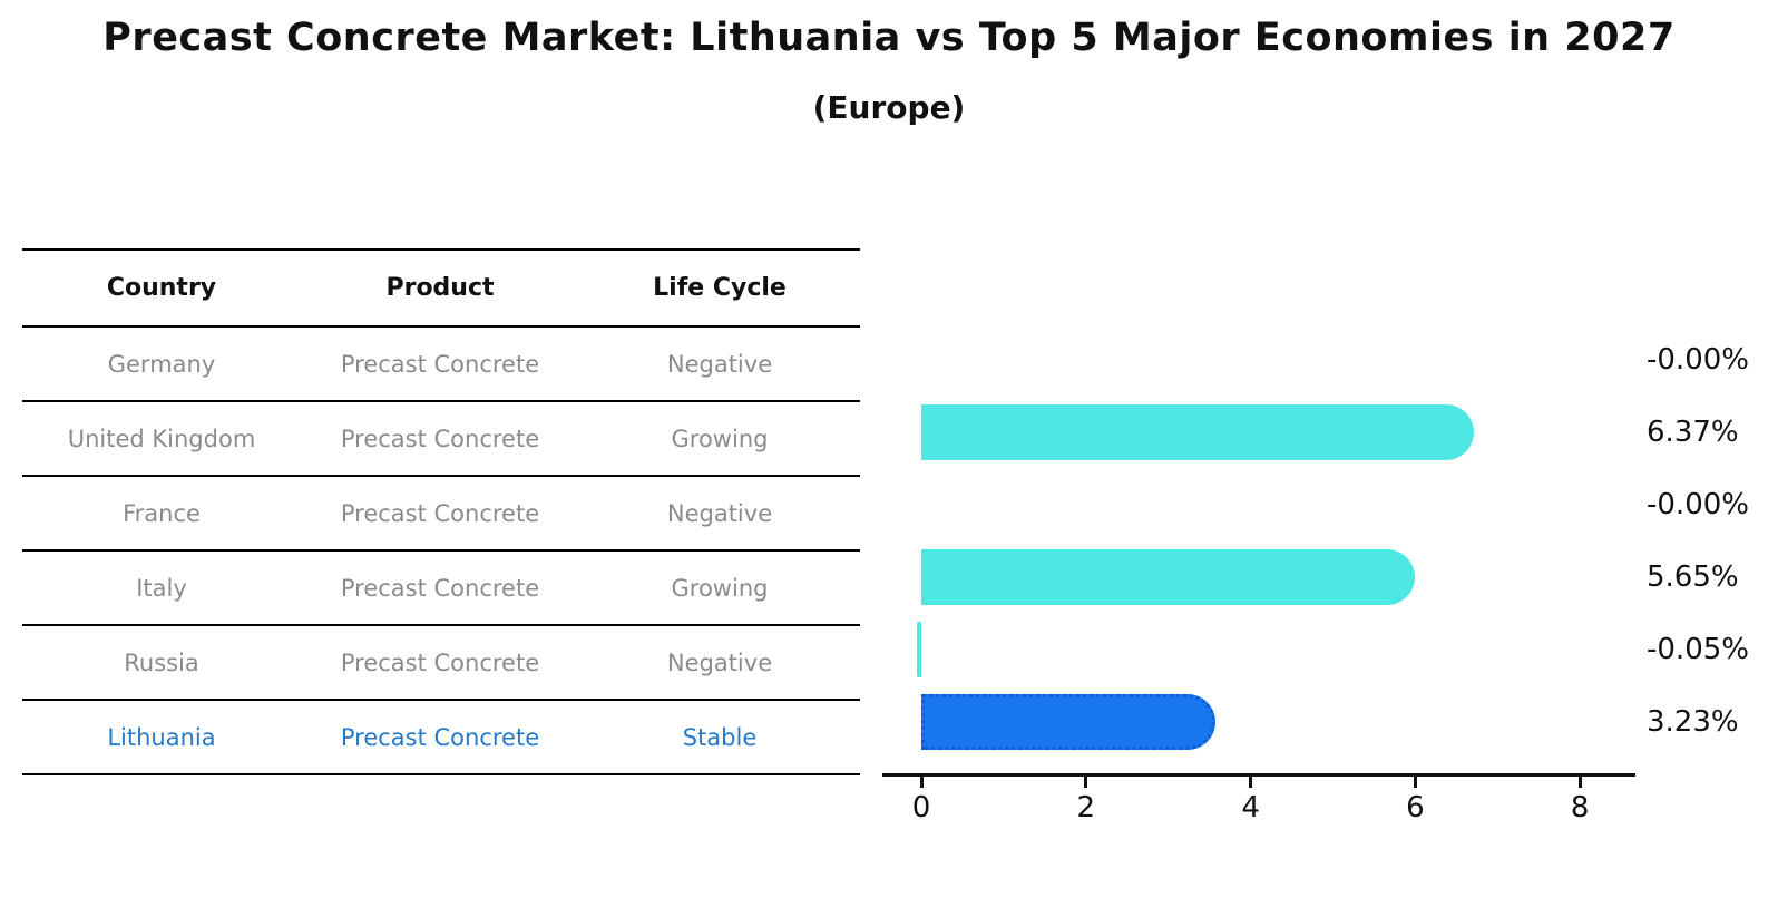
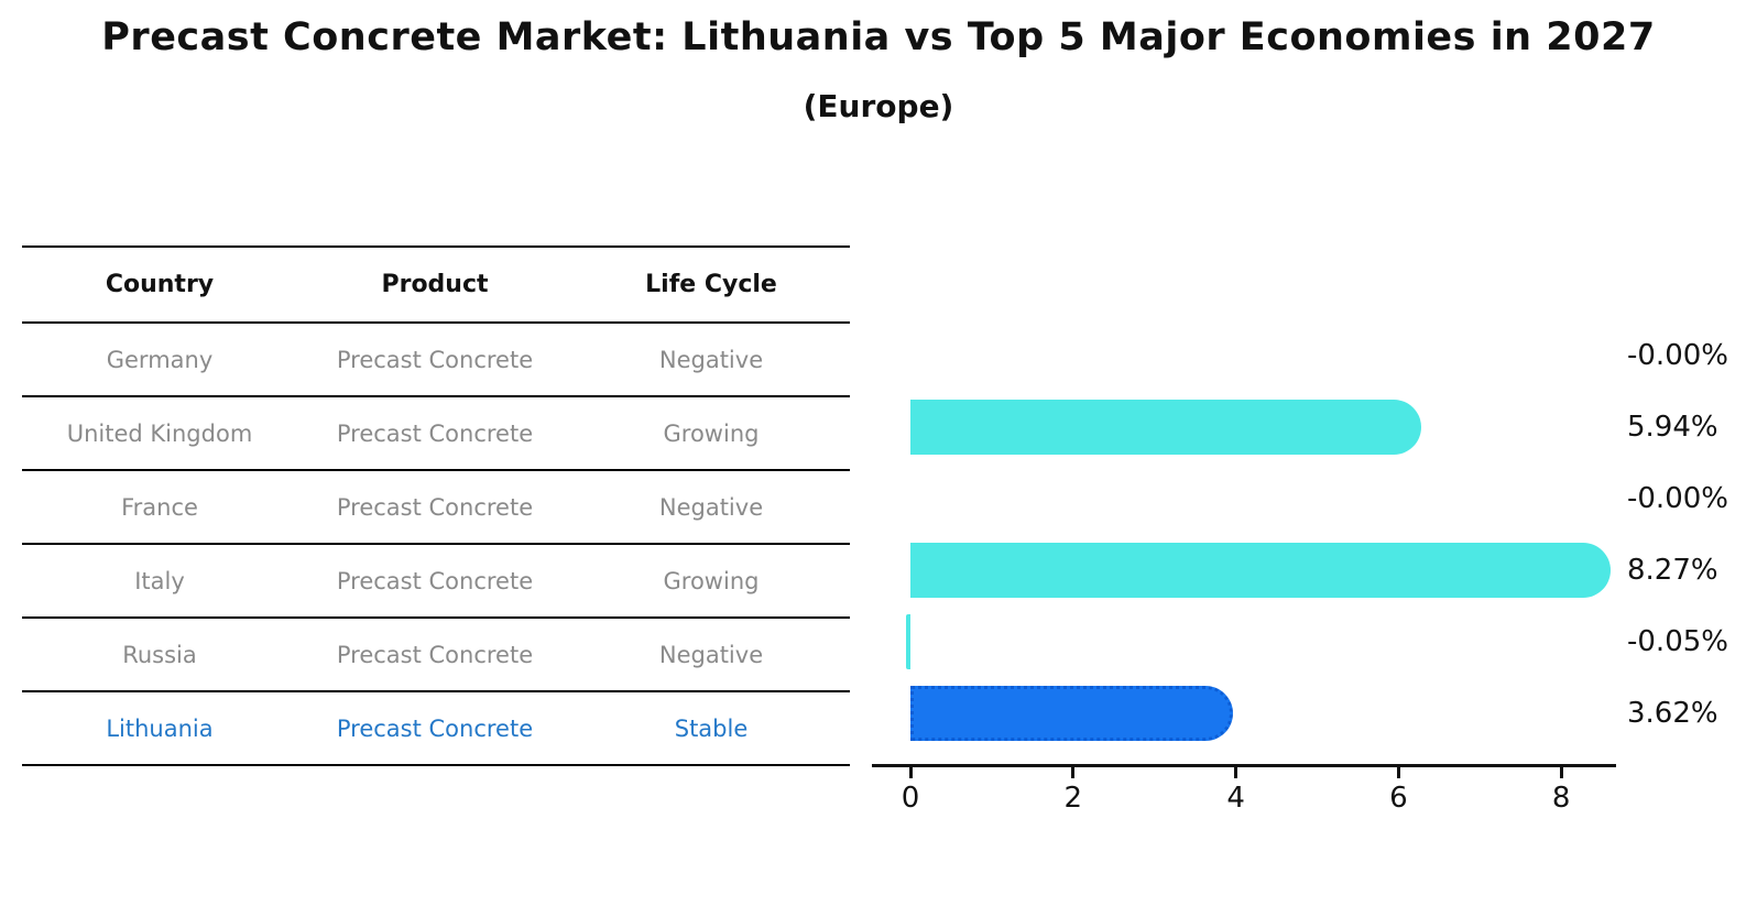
United Kingdom: 6.37% -> 5.94%
Italy: 5.65% -> 8.27%
Lithuania: 3.23% -> 3.62%
